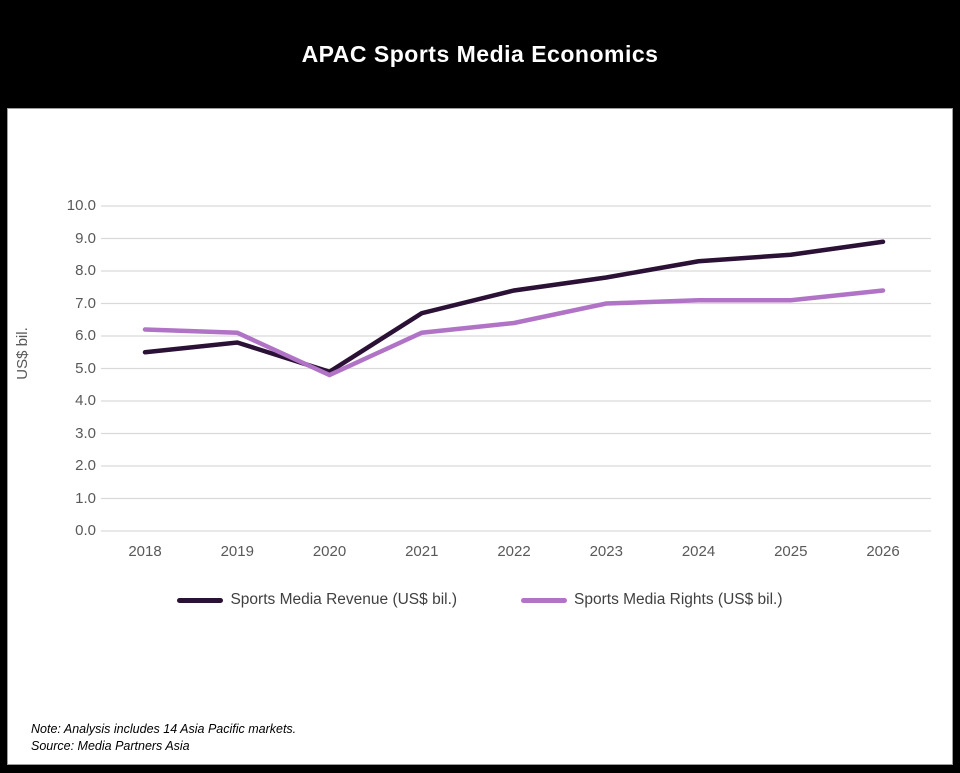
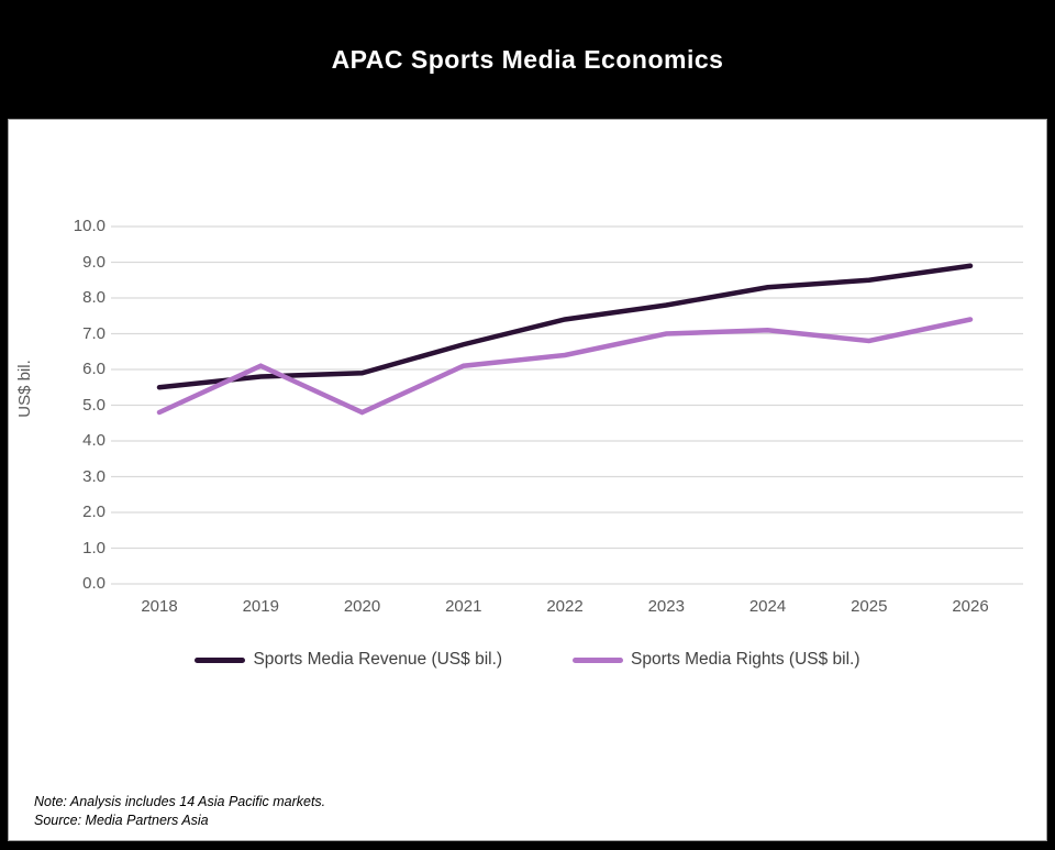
Sports Media Rights (US$ bil.)/2018: 6.2 -> 4.8
Sports Media Revenue (US$ bil.)/2020: 4.9 -> 5.9
Sports Media Rights (US$ bil.)/2025: 7.1 -> 6.8
